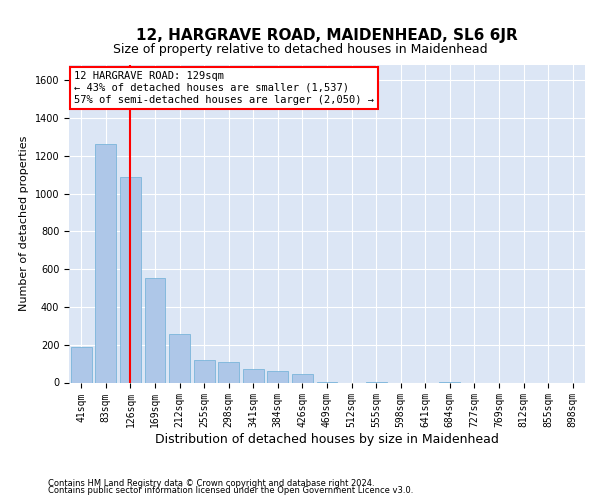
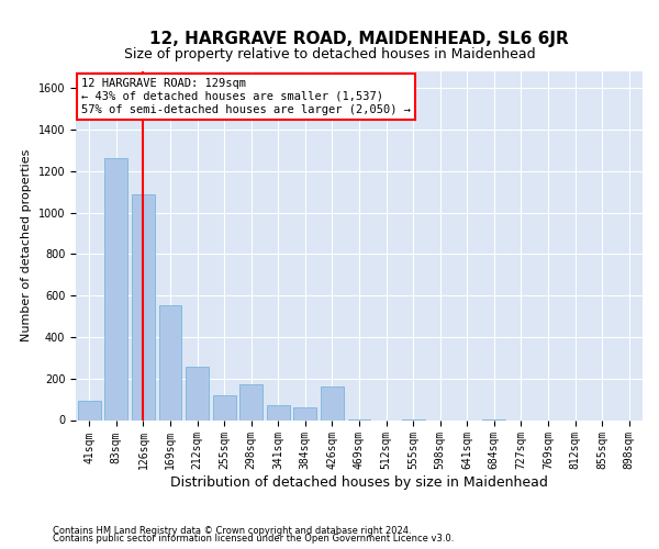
41sqm: 190 -> 90
298sqm: 110 -> 170
426sqm: 40 -> 160
